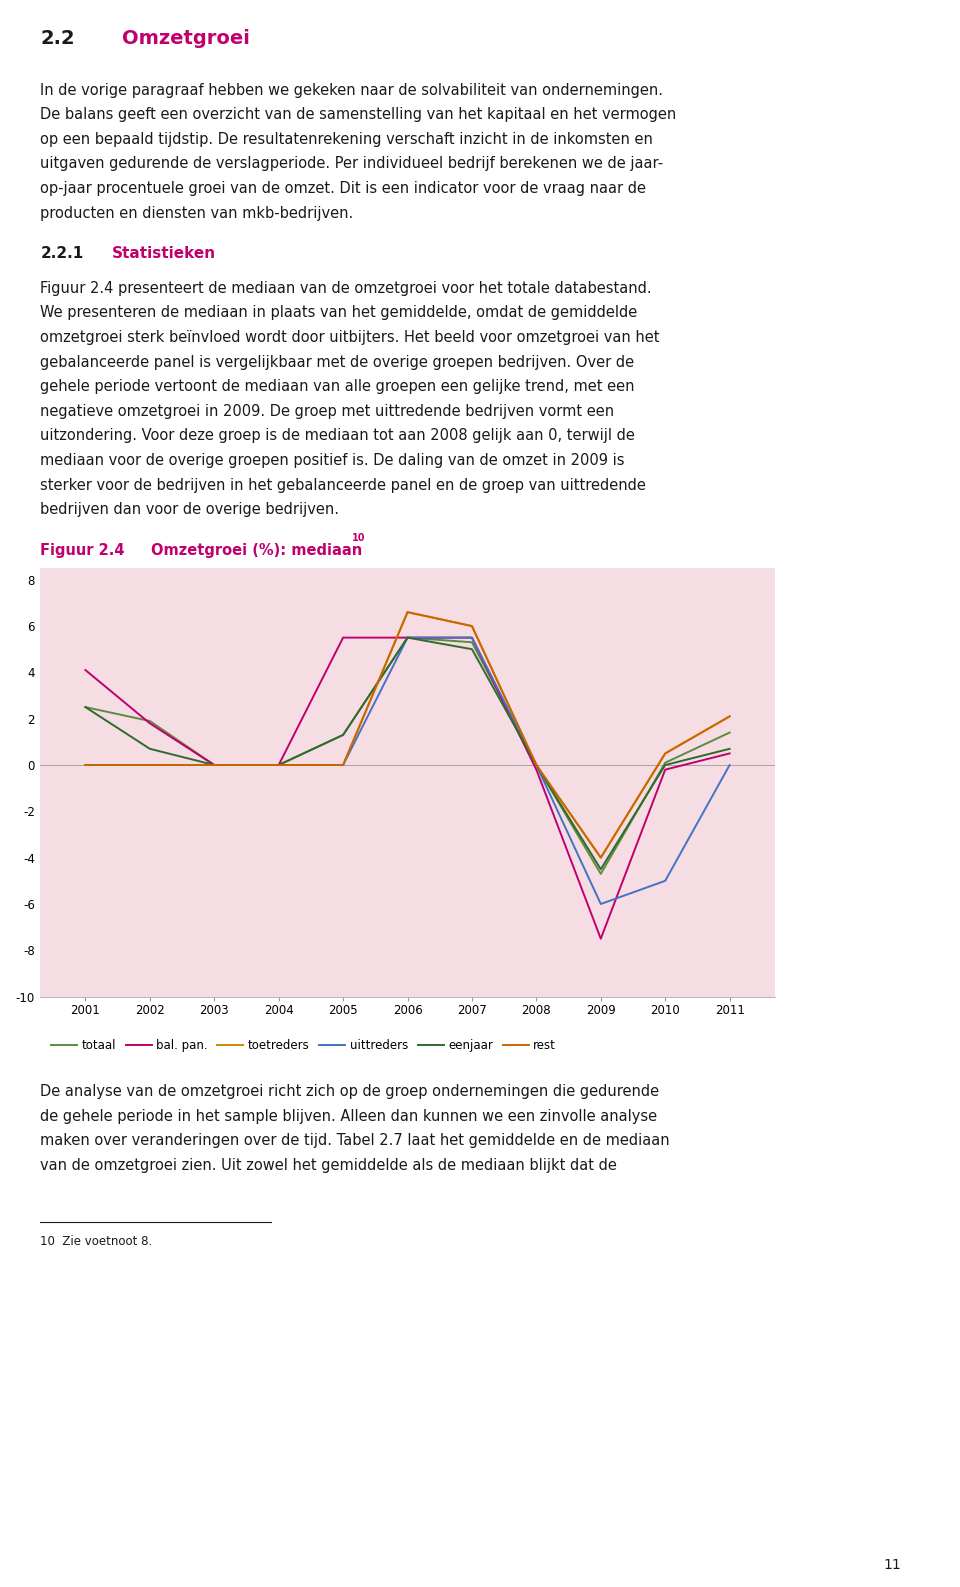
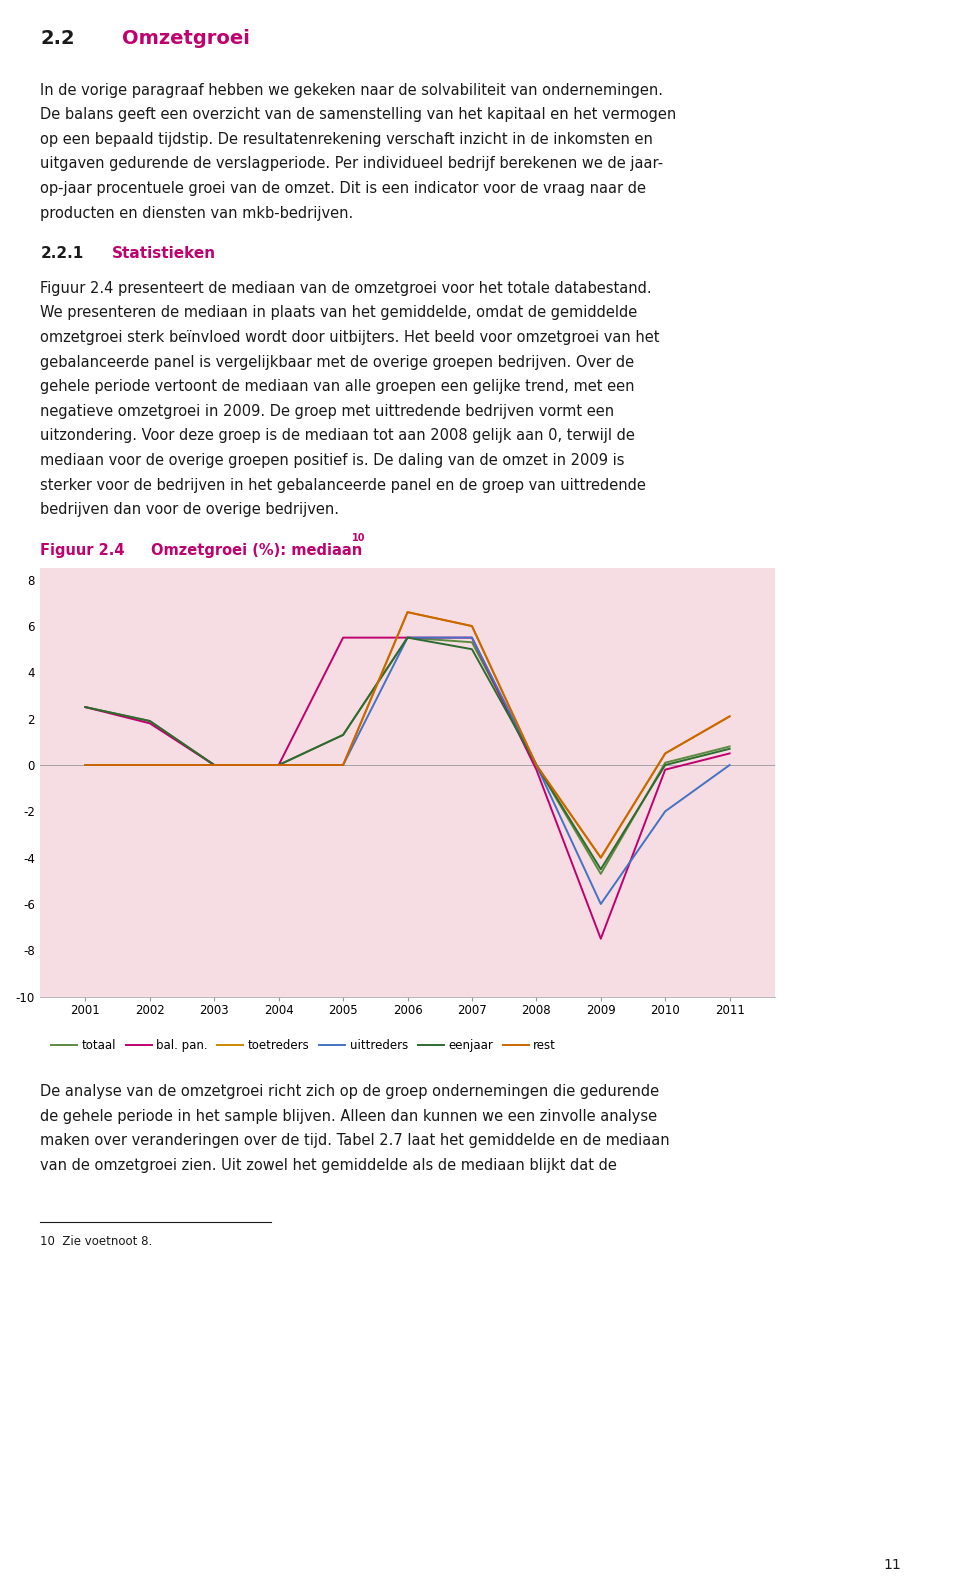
bal. pan./2001: 4.1 -> 2.5
eenjaar/2002: 0.7 -> 1.9
uittreders/2010: -5.0 -> -2.0
totaal/2011: 1.4 -> 0.8
